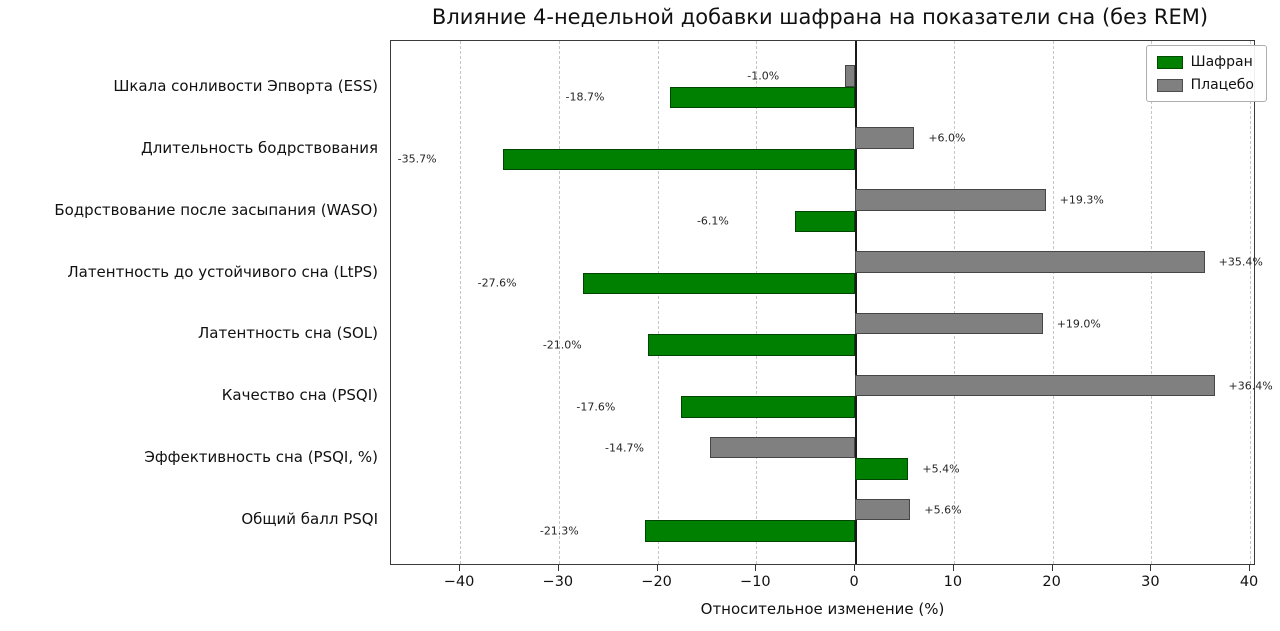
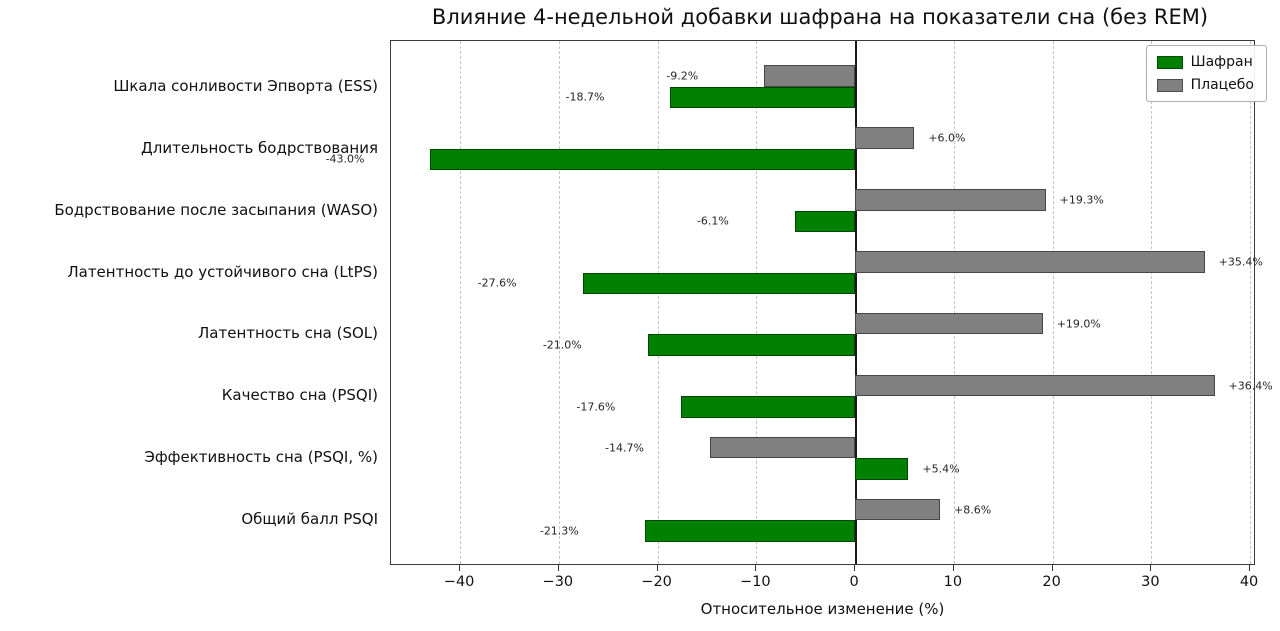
Плацебо/Шкала сонливости Эпворта (ESS): -1.0% -> -9.2%
Шафран/Длительность бодрствования: -35.7% -> -43.0%
Плацебо/Общий балл PSQI: +5.6% -> +8.6%
